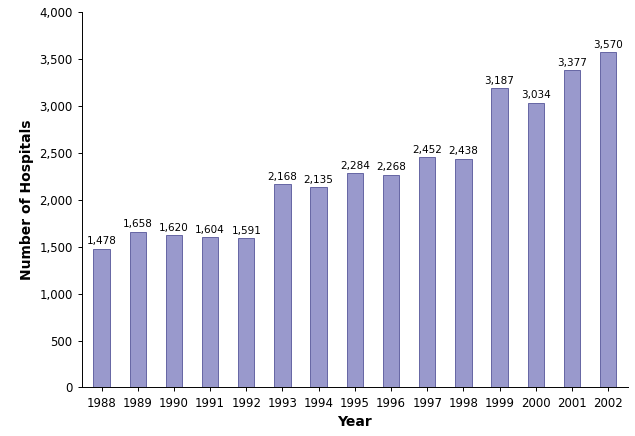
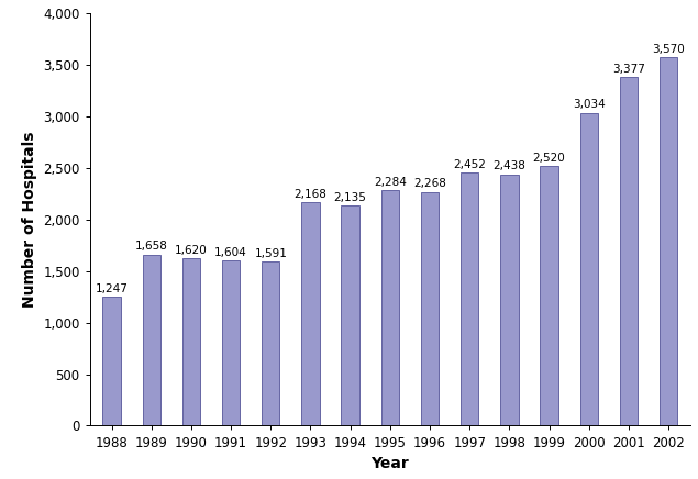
1988: 1,478 -> 1,247
1999: 3,187 -> 2,520
